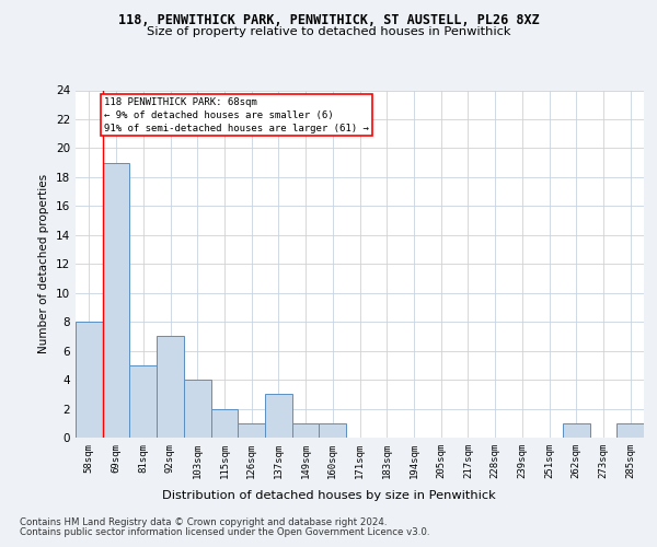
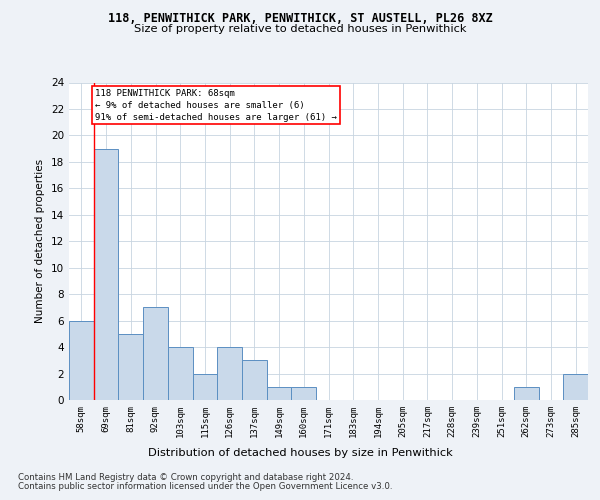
58sqm: 8 -> 6
126sqm: 1 -> 4
285sqm: 1 -> 2
